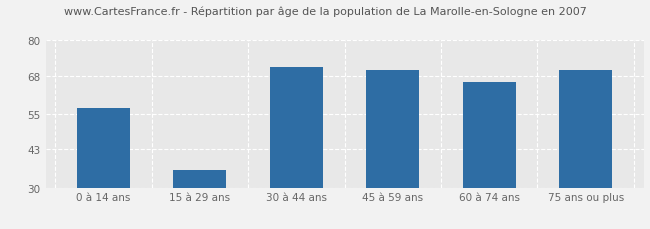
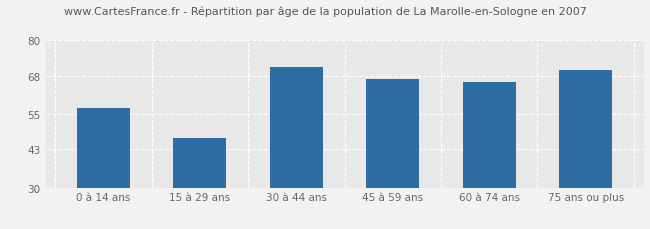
15 à 29 ans: 36 -> 47
45 à 59 ans: 70 -> 67
